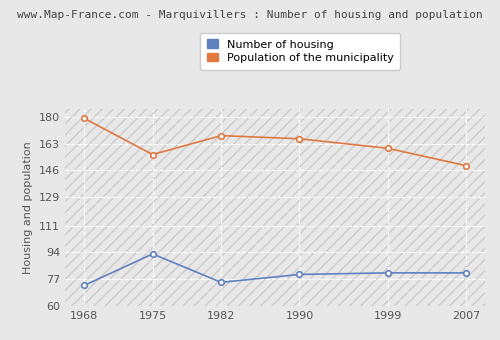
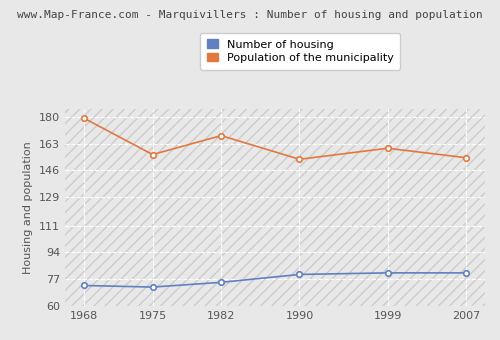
Number of housing/1975: 93 -> 72
Population of the municipality/1990: 166 -> 153
Population of the municipality/2007: 149 -> 154
